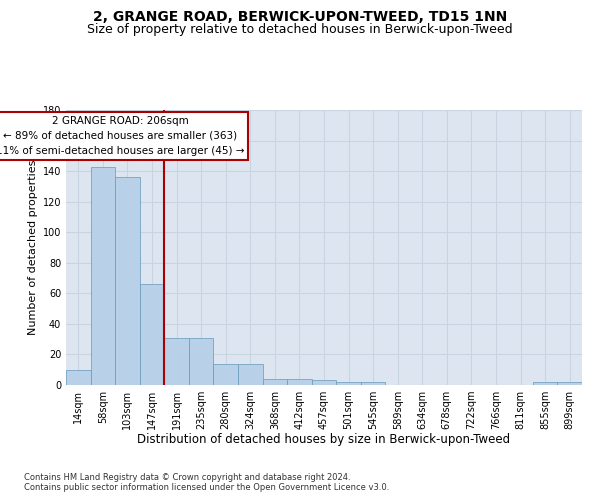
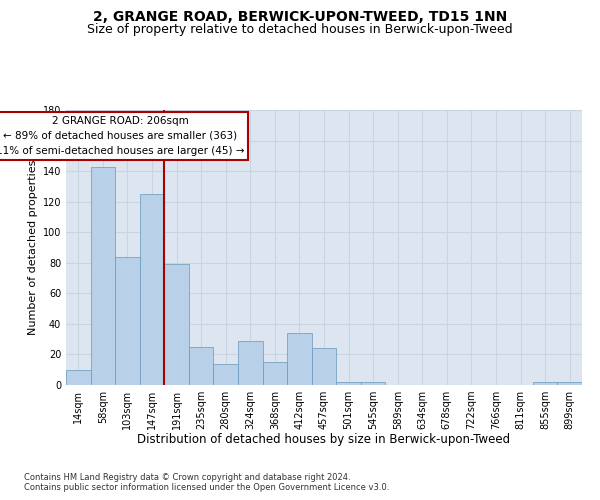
103sqm: 136 -> 84
147sqm: 66 -> 125
191sqm: 31 -> 79
235sqm: 31 -> 25
324sqm: 14 -> 29
368sqm: 4 -> 15
412sqm: 4 -> 34
457sqm: 3 -> 24
